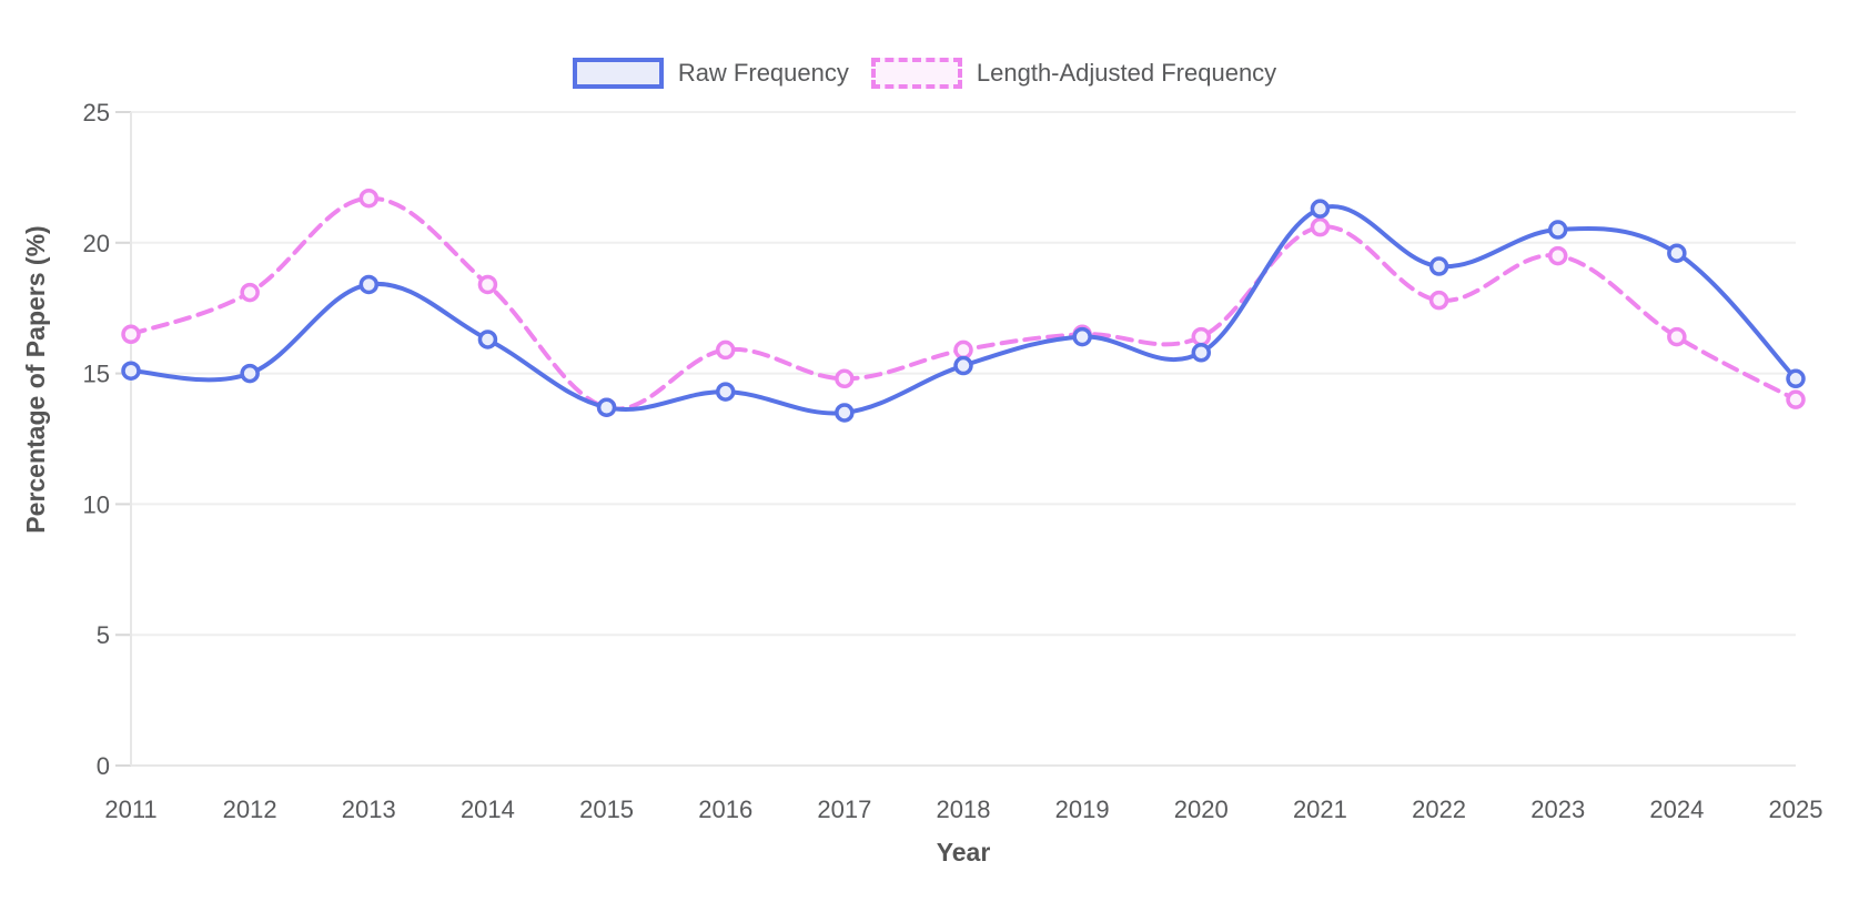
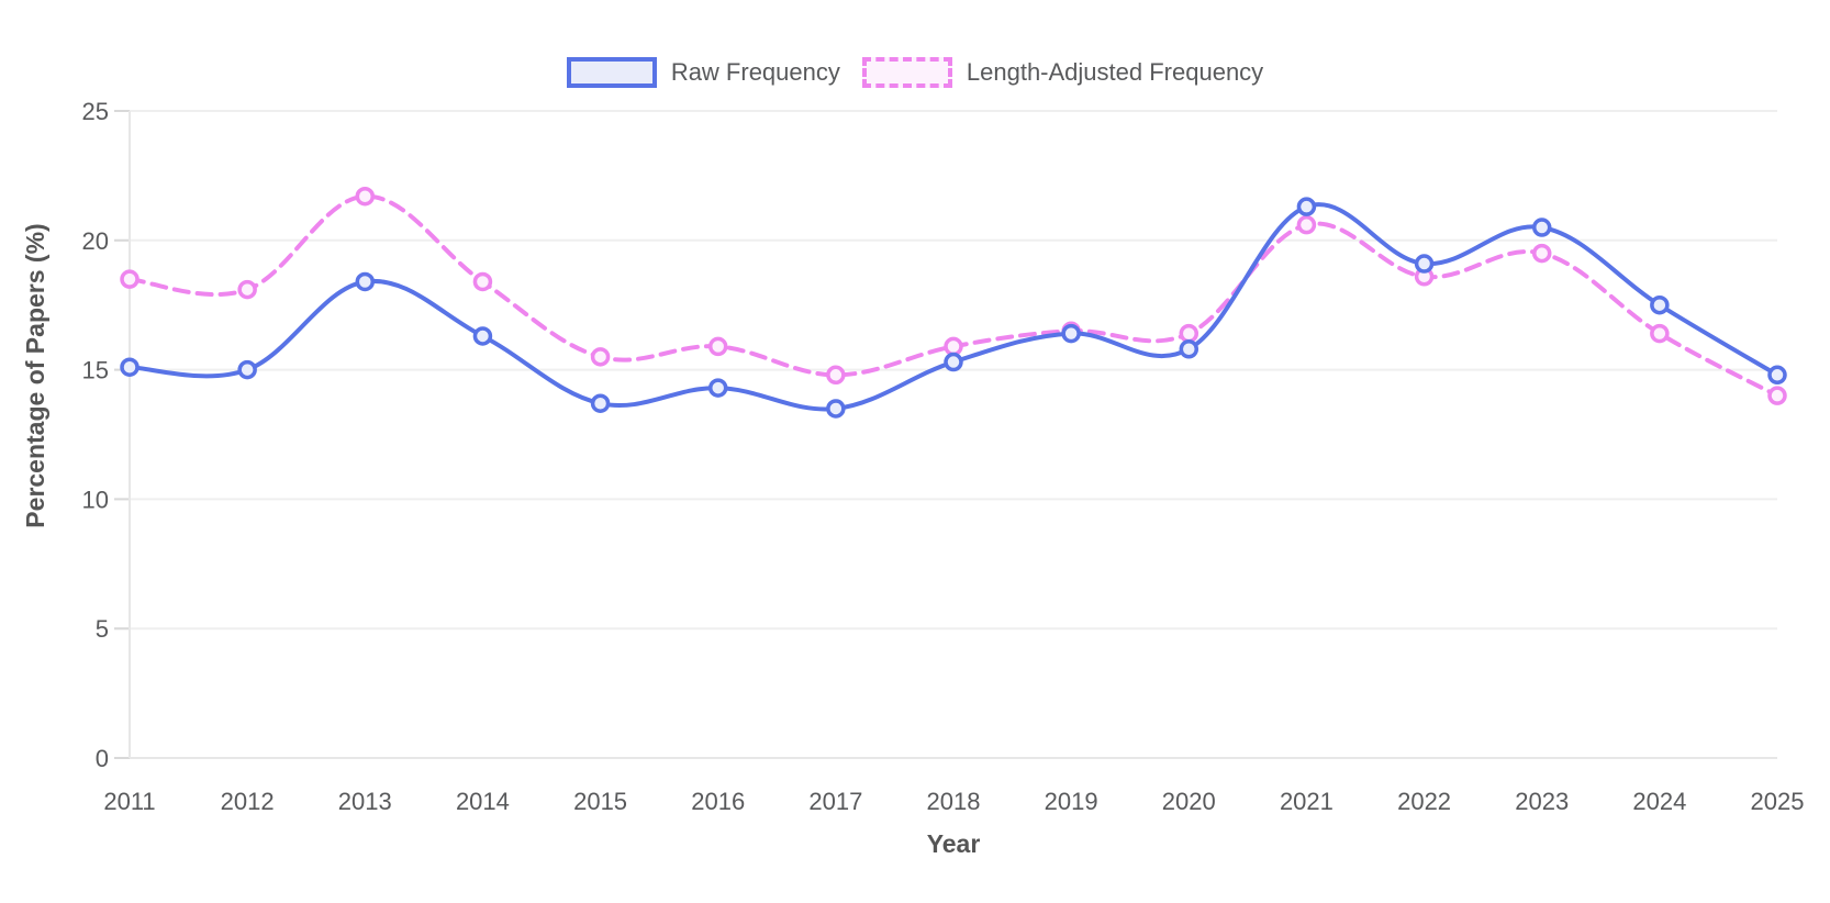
Length-Adjusted Frequency/2011: 16.5 -> 18.5
Length-Adjusted Frequency/2015: 13.7 -> 15.5
Length-Adjusted Frequency/2022: 17.8 -> 18.6
Raw Frequency/2024: 19.6 -> 17.5
